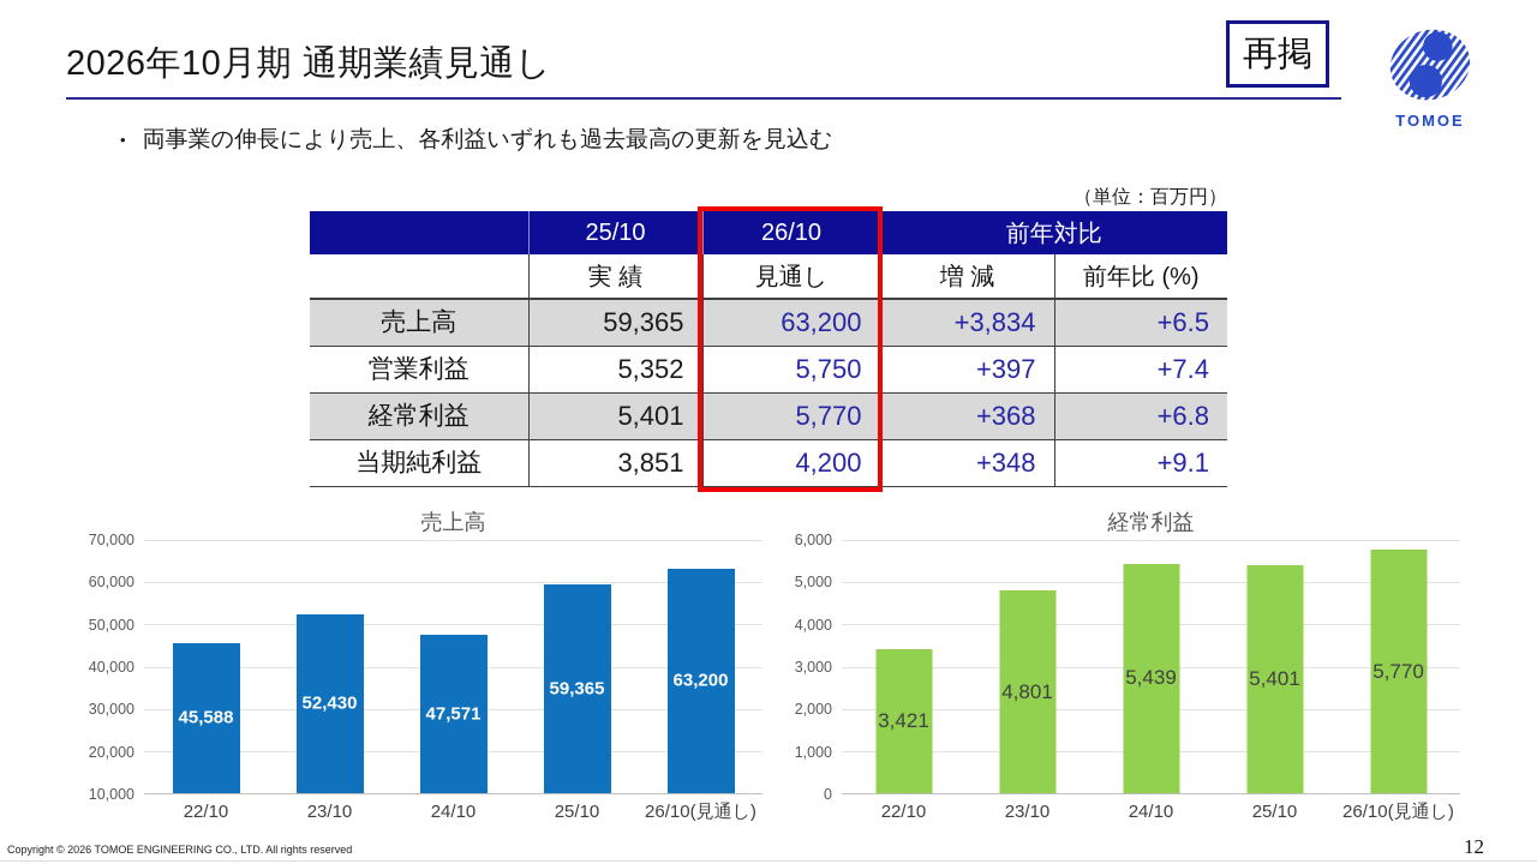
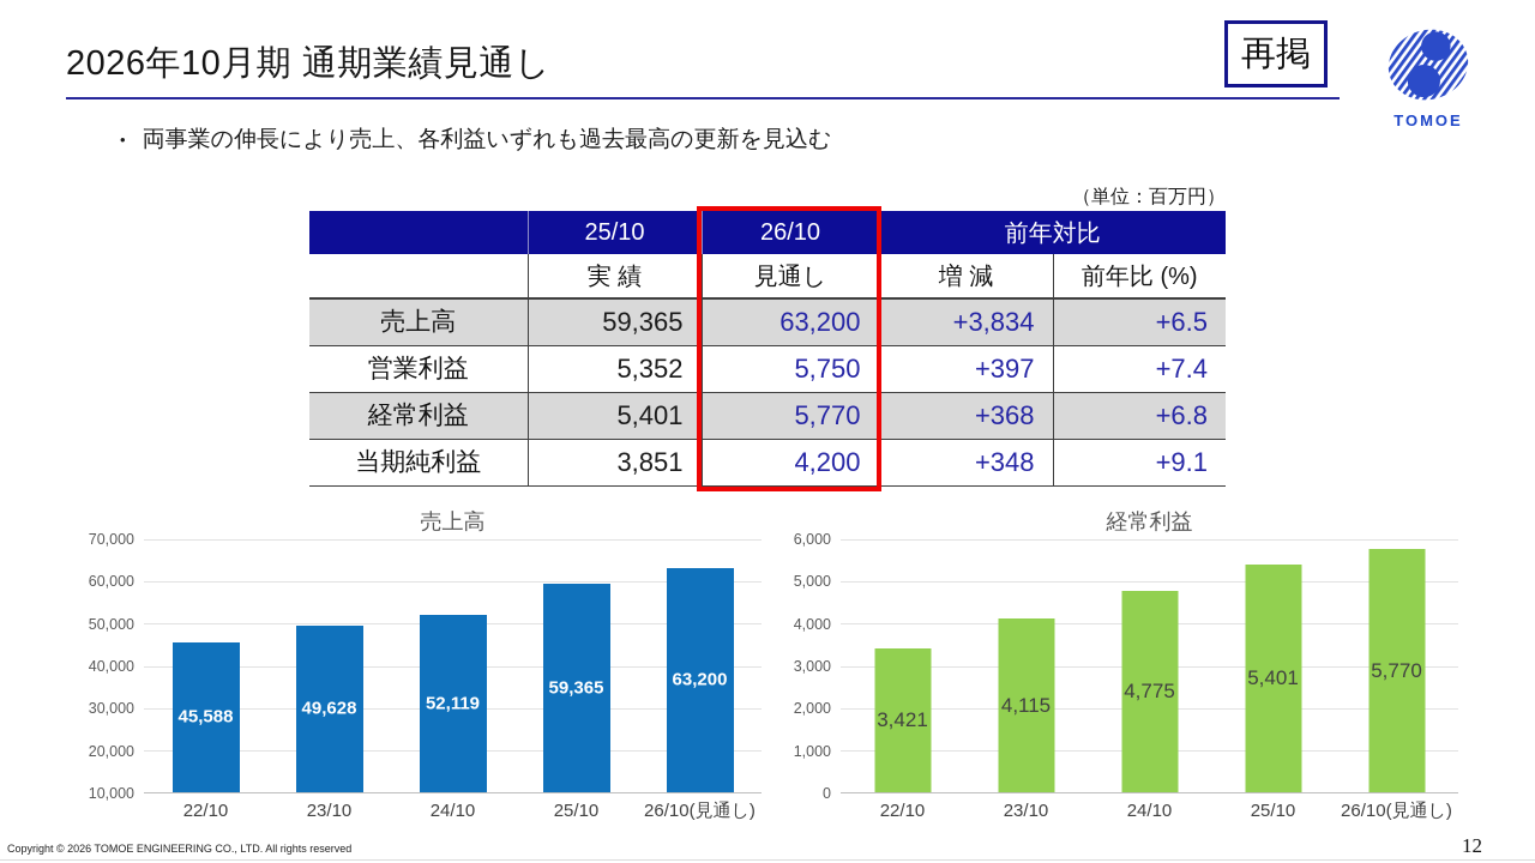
売上高/23/10: 52,430 -> 49,628
売上高/24/10: 47,571 -> 52,119
経常利益/23/10: 4,801 -> 4,115
経常利益/24/10: 5,439 -> 4,775
